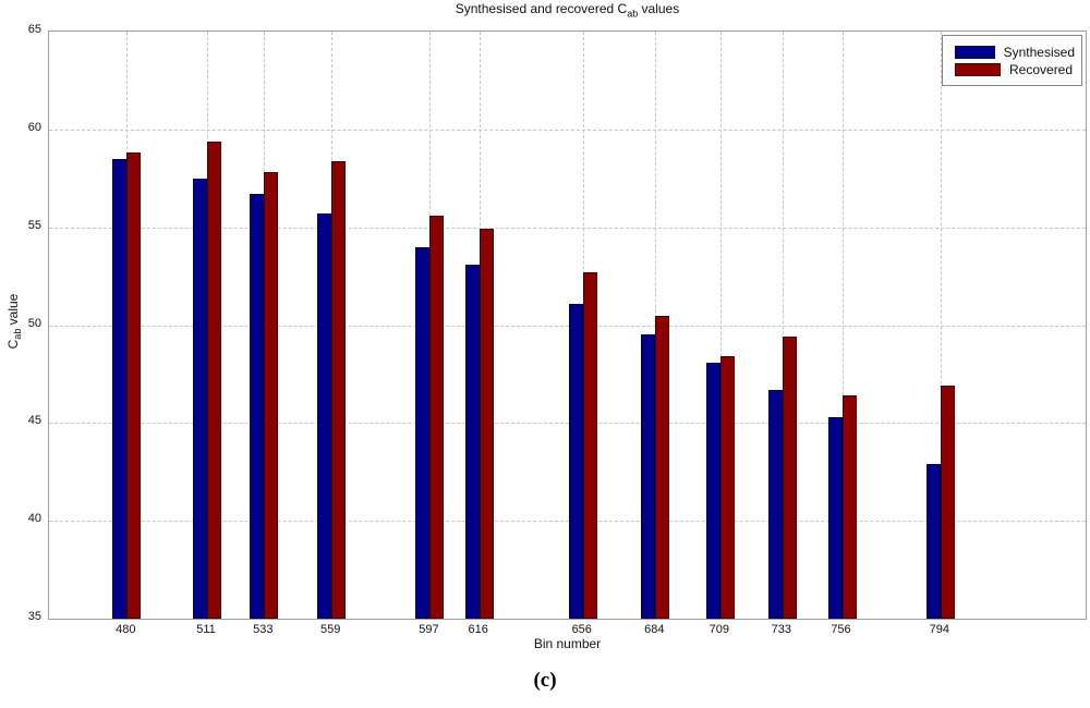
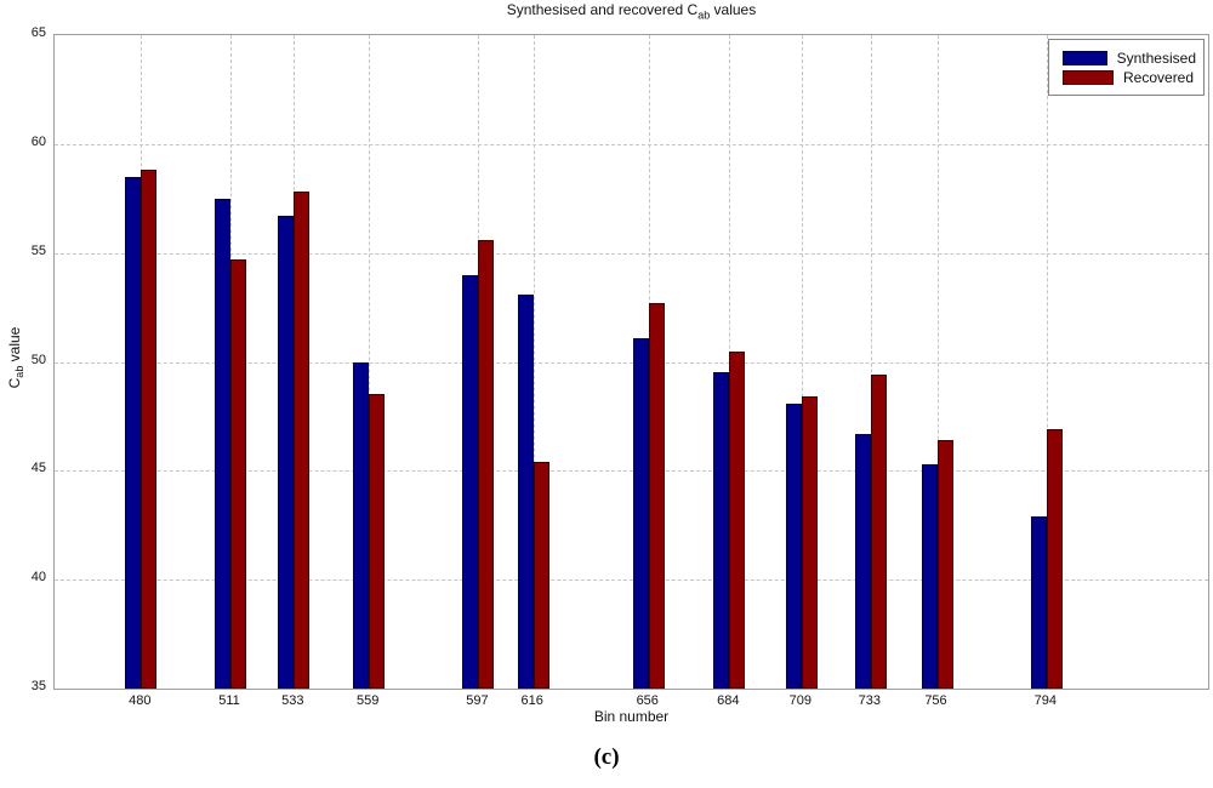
Recovered/511: 59.4 -> 54.7
Synthesised/559: 55.7 -> 50.0
Recovered/559: 58.4 -> 48.5
Recovered/616: 54.9 -> 45.4
